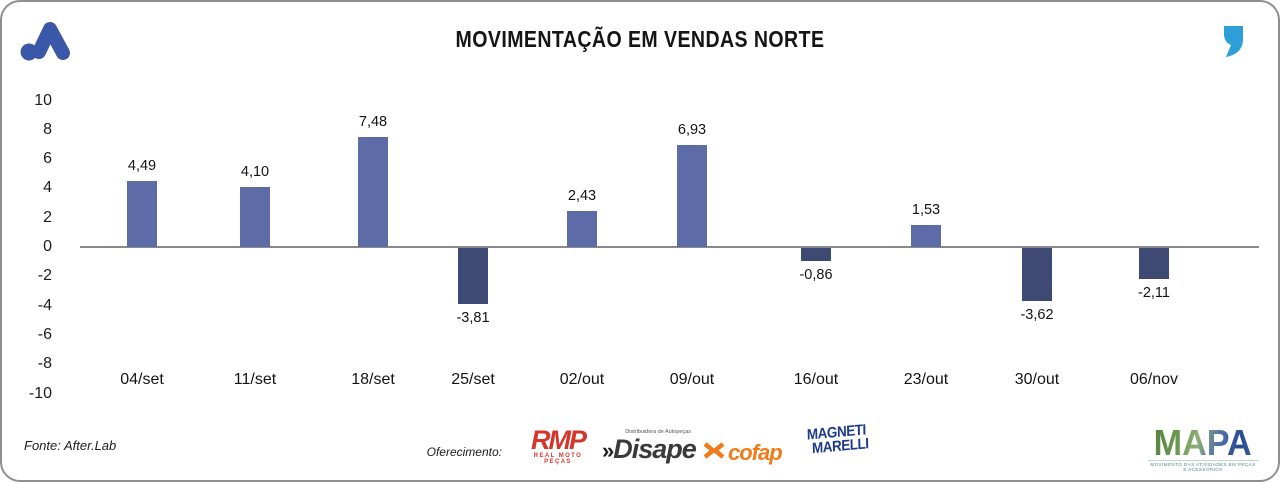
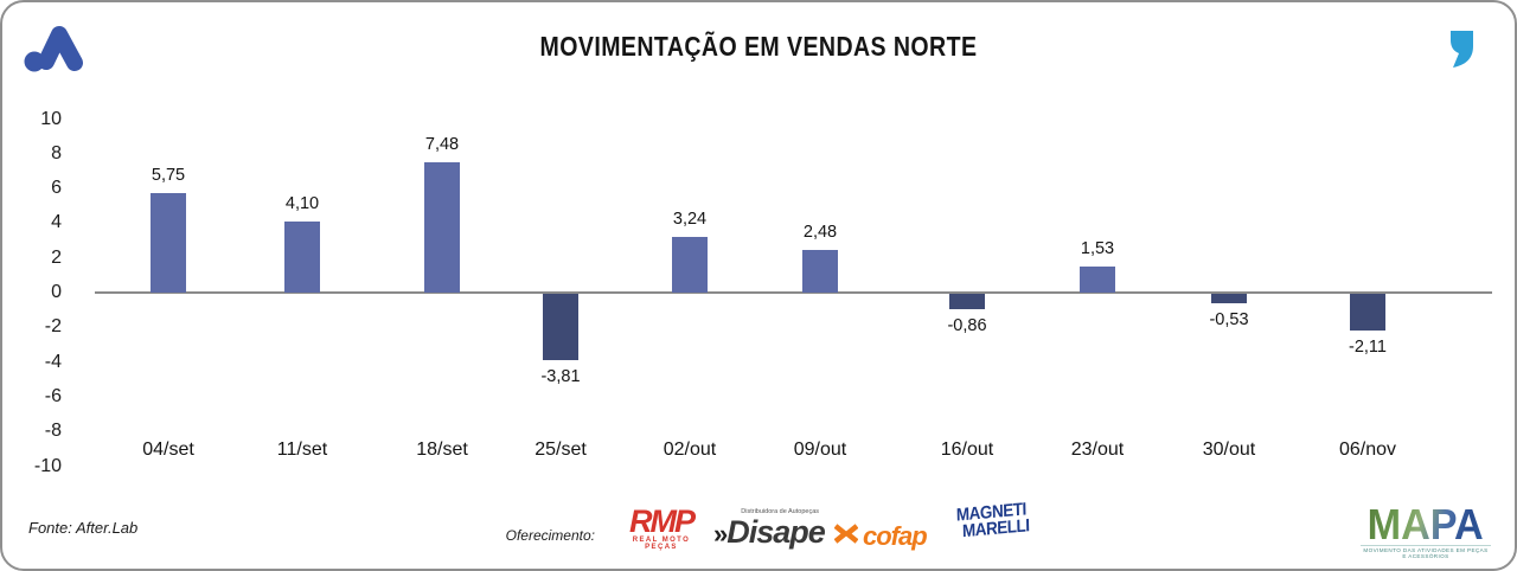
04/set: 4,49 -> 5,75
02/out: 2,43 -> 3,24
09/out: 6,93 -> 2,48
30/out: -3,62 -> -0,53
